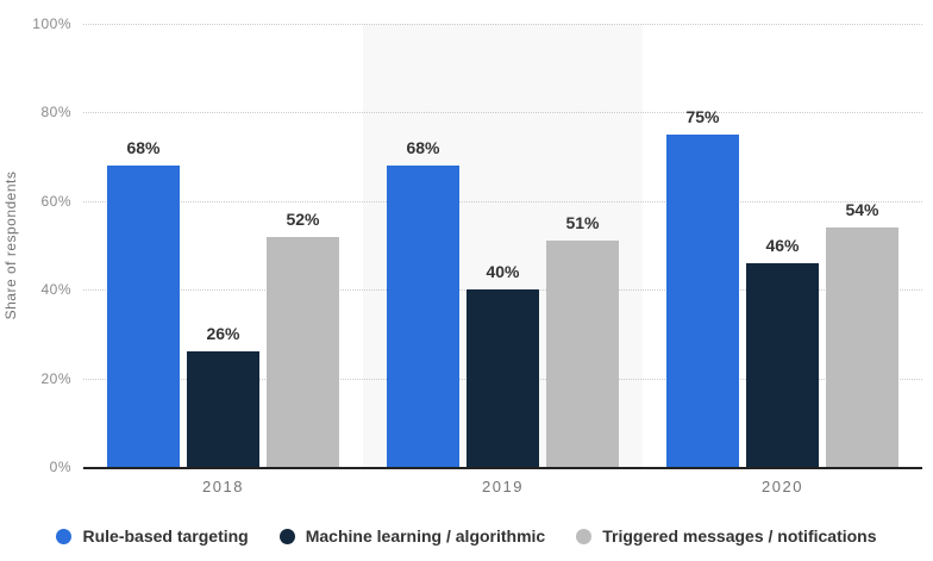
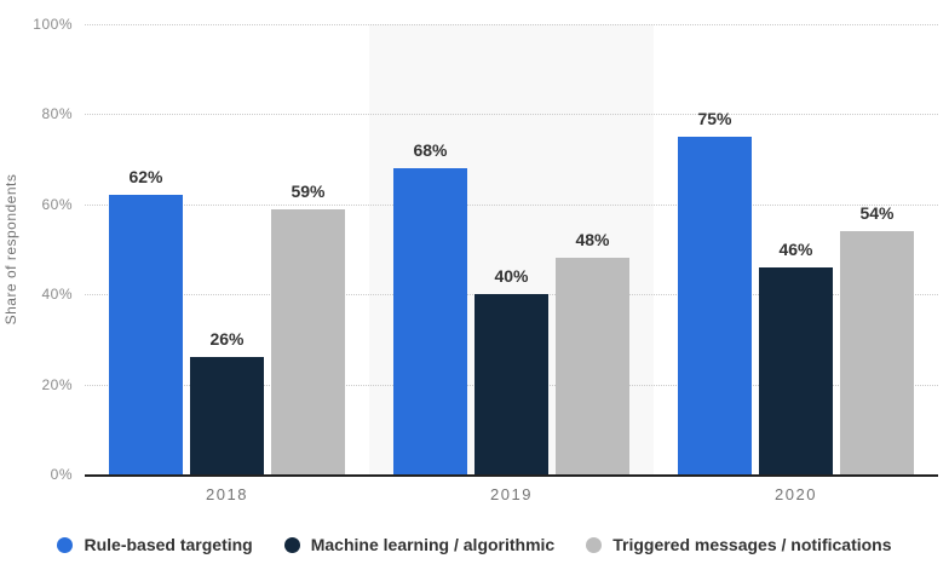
Rule-based targeting/2018: 68% -> 62%
Triggered messages / notifications/2018: 52% -> 59%
Triggered messages / notifications/2019: 51% -> 48%
